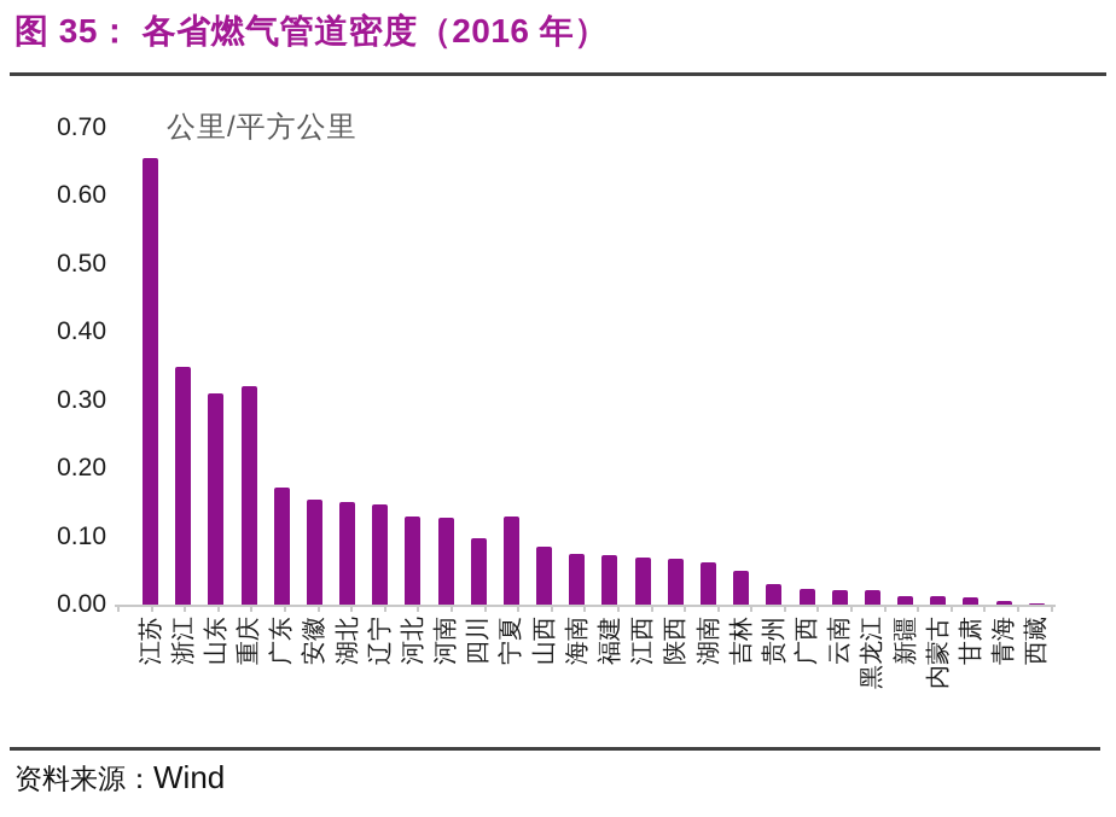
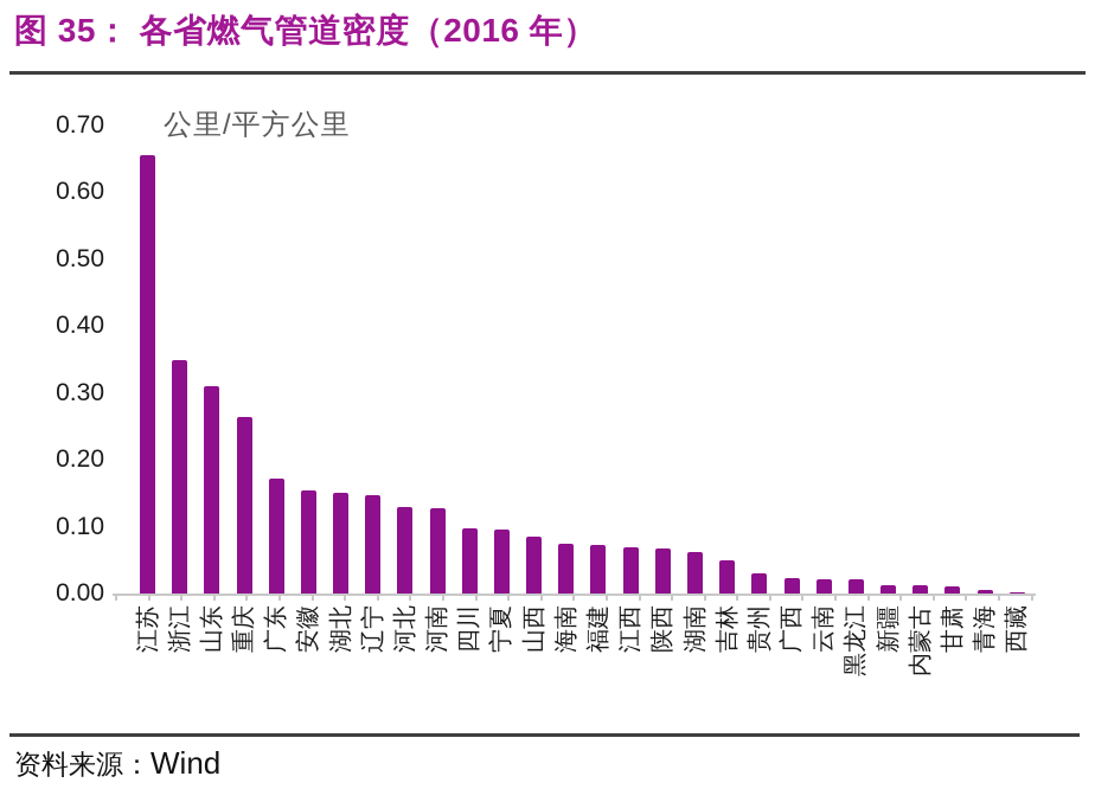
重庆: 0.32 -> 0.27
宁夏: 0.13 -> 0.10
